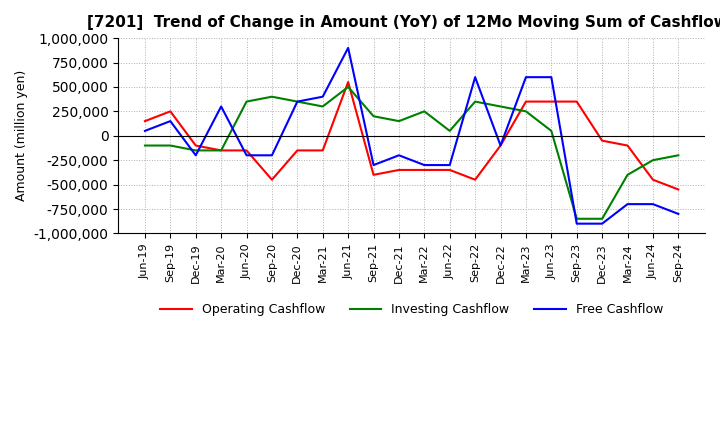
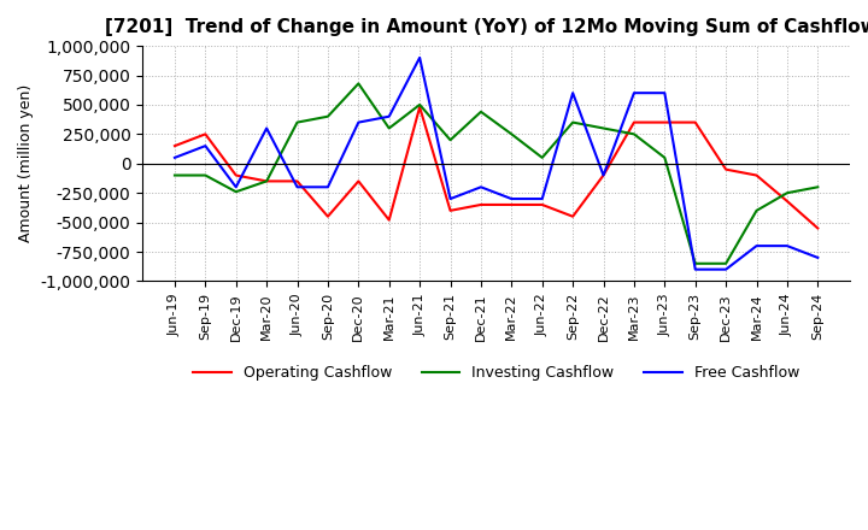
Investing Cashflow/Dec-19: -150,000 -> -240,000
Investing Cashflow/Dec-20: 350,000 -> 680,000
Operating Cashflow/Mar-21: -150,000 -> -480,000
Operating Cashflow/Jun-21: 550,000 -> 480,000
Investing Cashflow/Dec-21: 150,000 -> 440,000
Operating Cashflow/Jun-24: -450,000 -> -320,000
